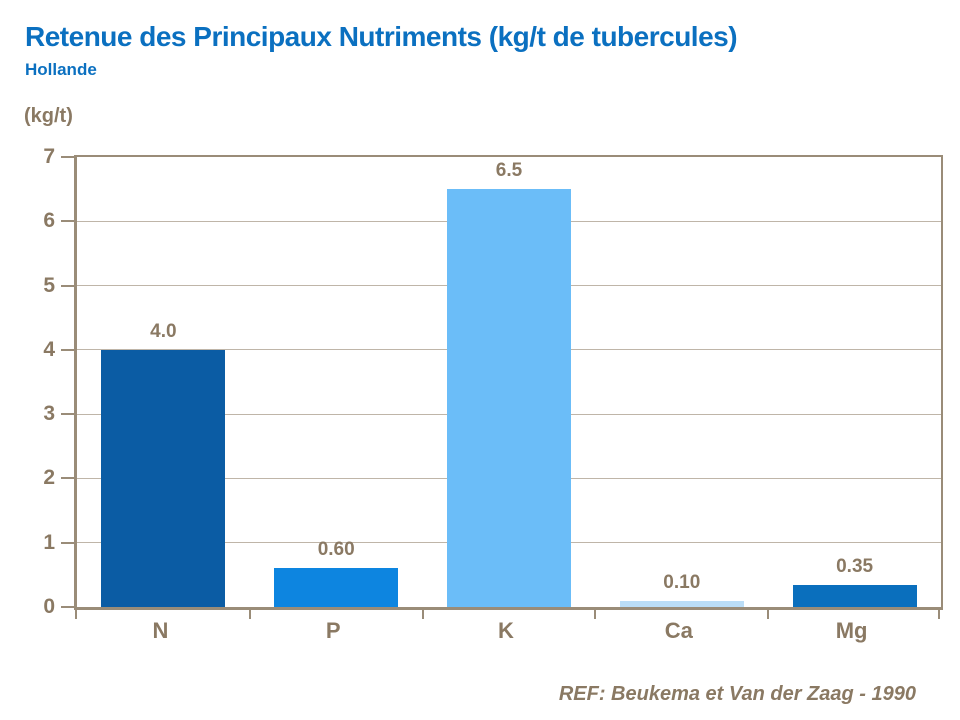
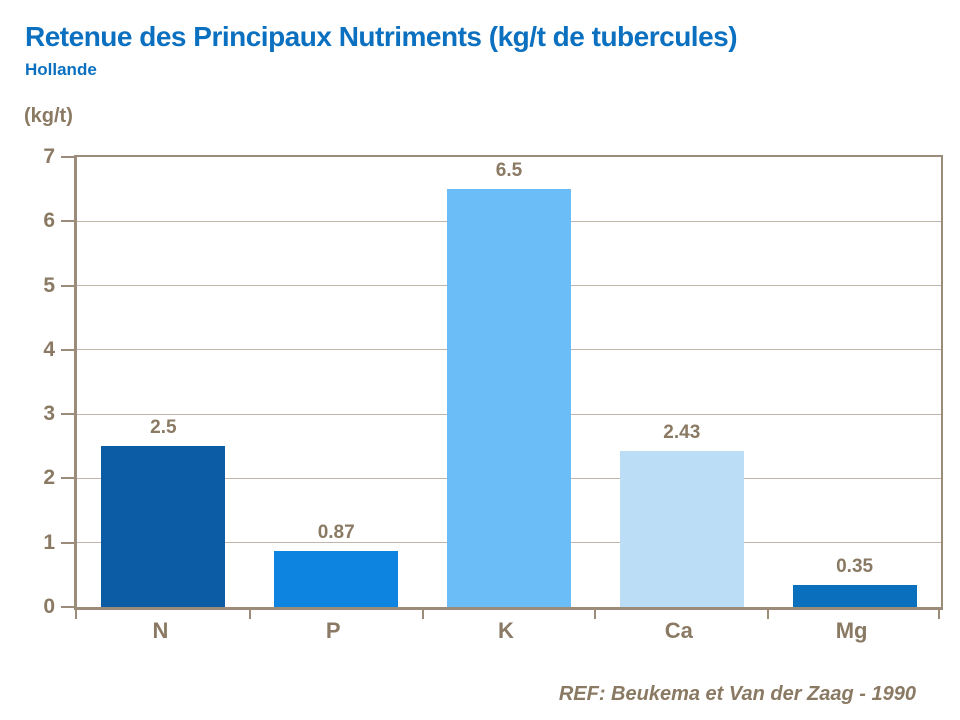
N: 4.0 -> 2.5
P: 0.60 -> 0.87
Ca: 0.10 -> 2.43
